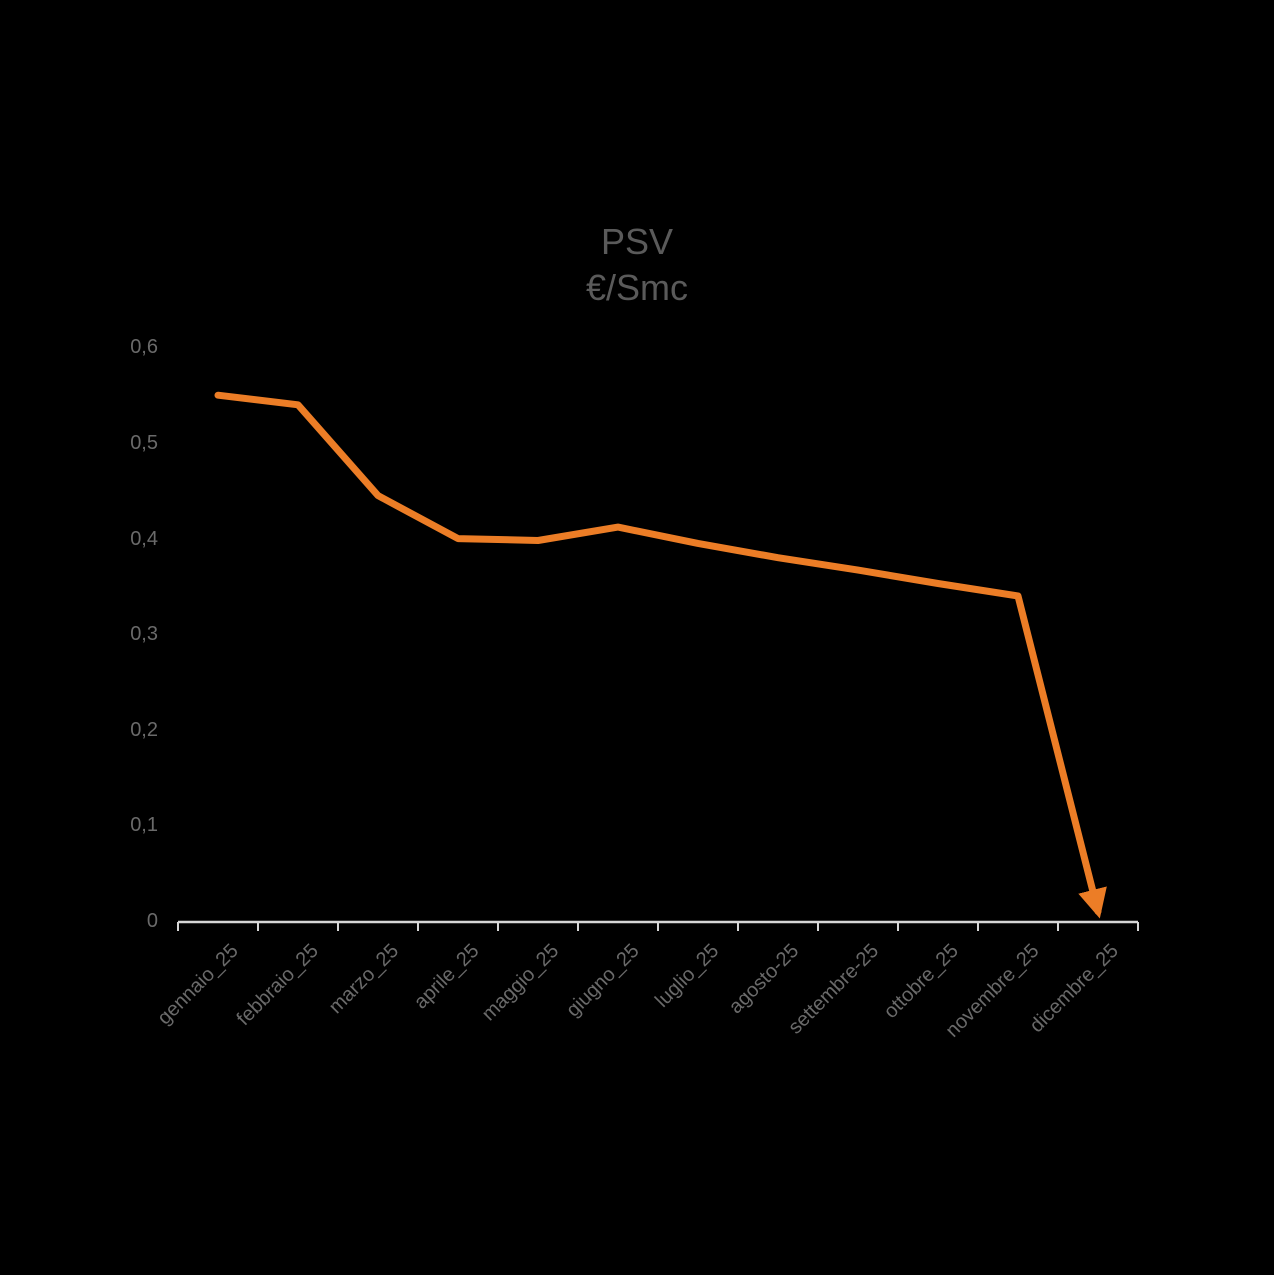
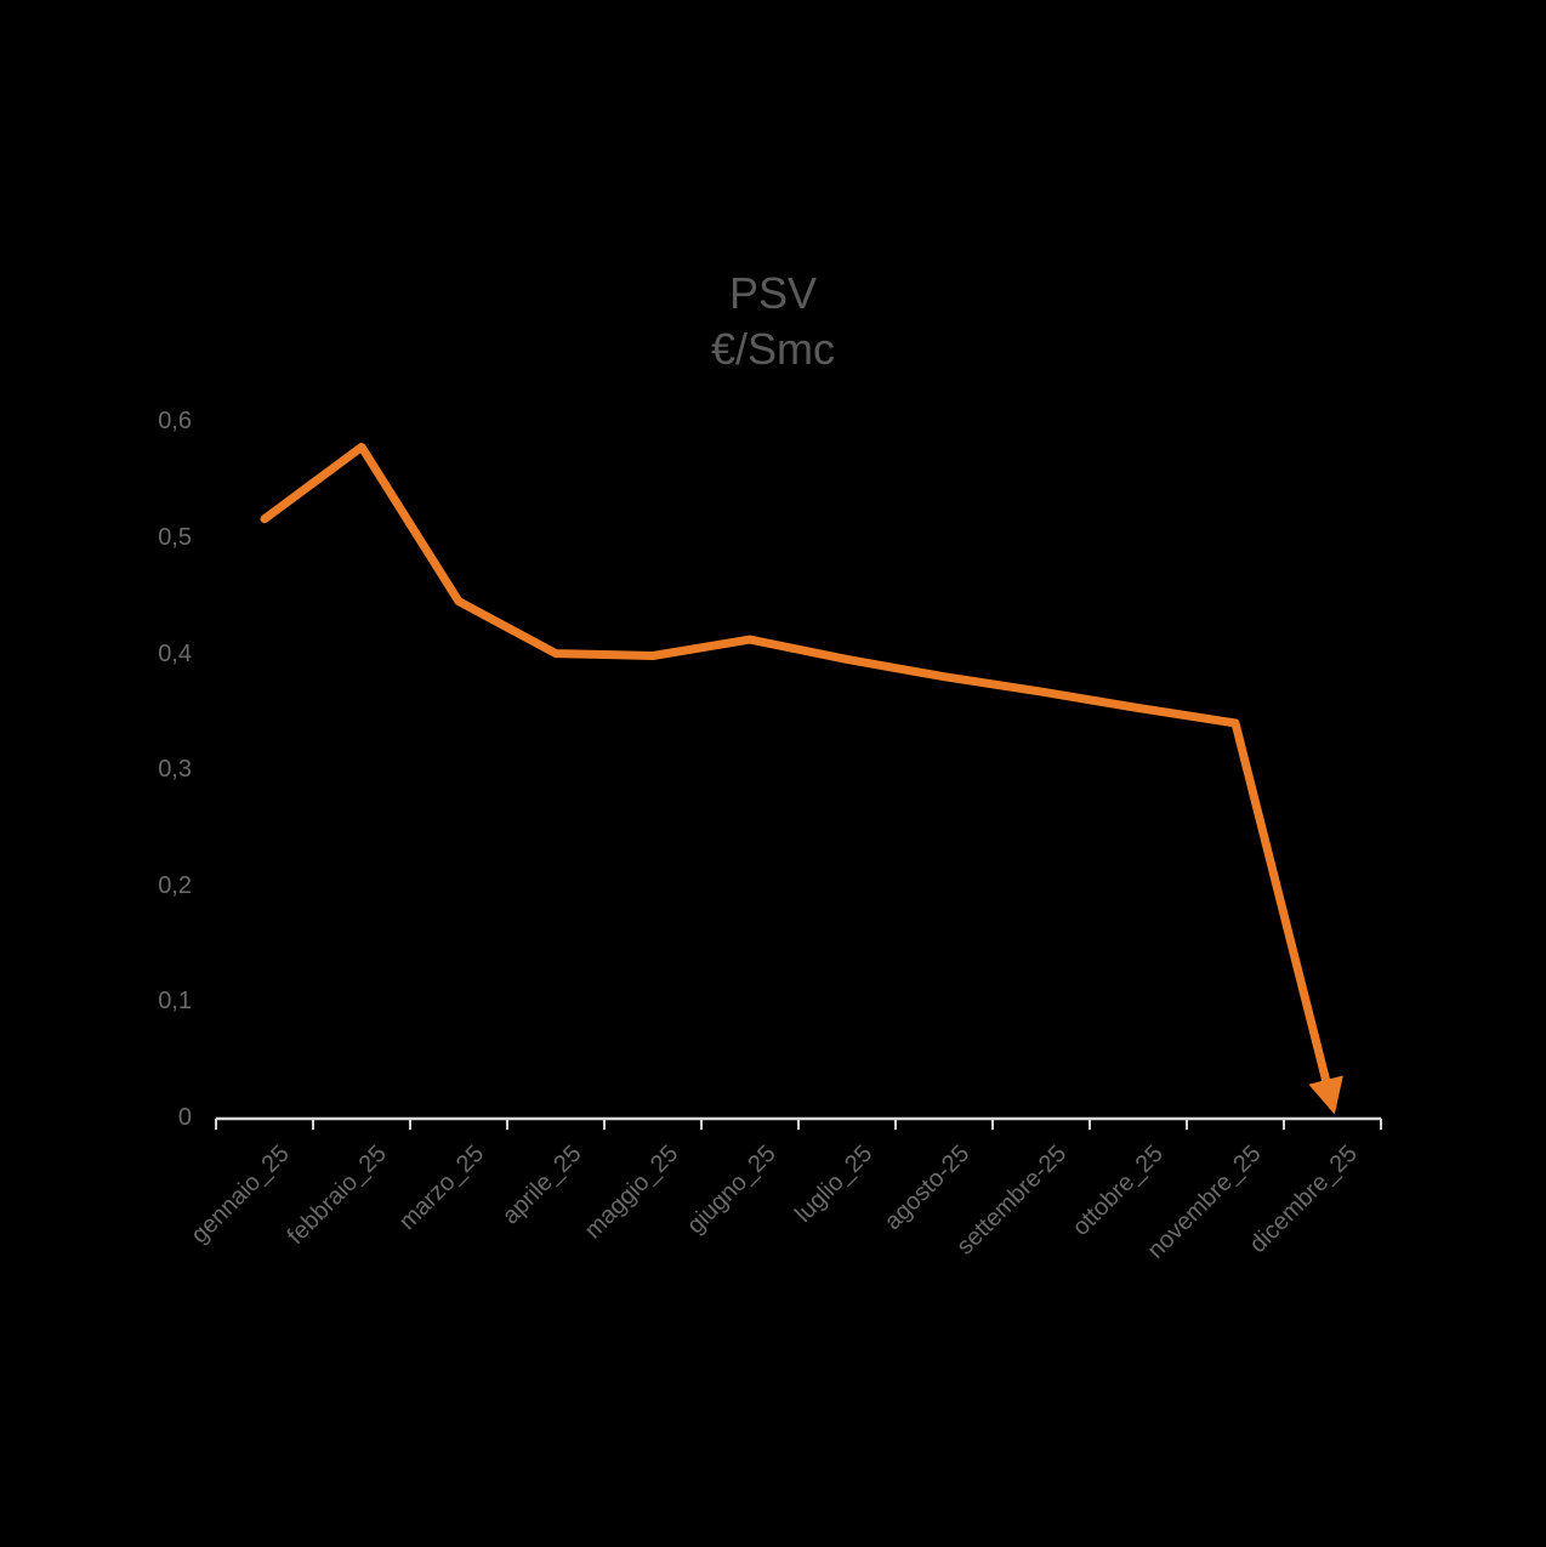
gennaio_25: 0,55 -> 0,52
febbraio_25: 0,54 -> 0,58
